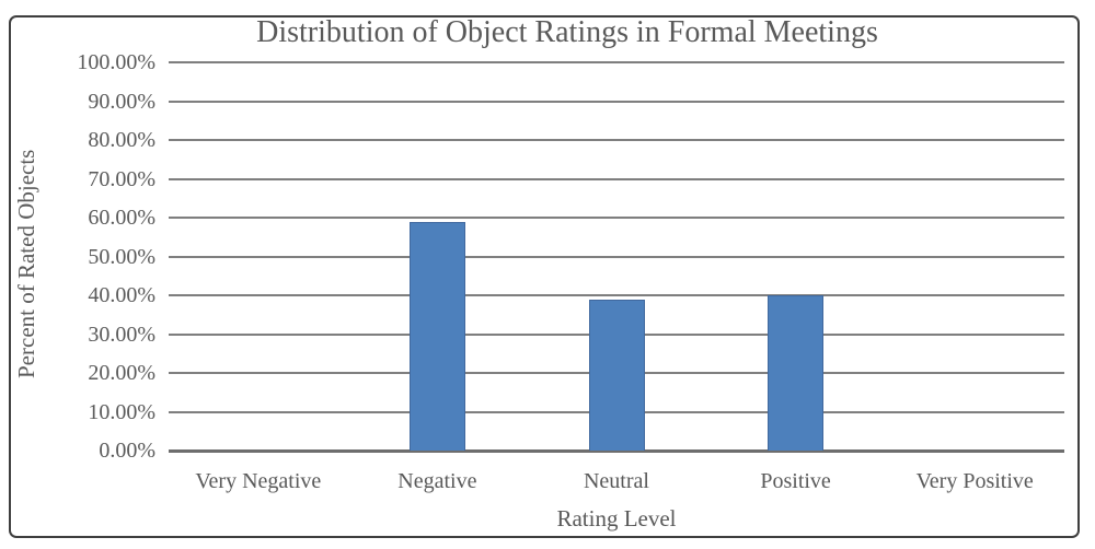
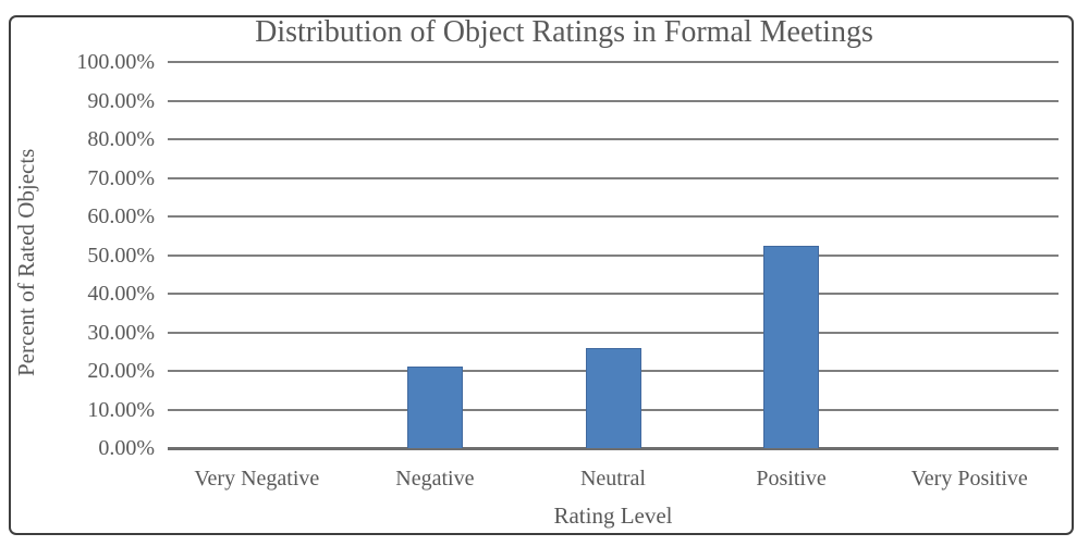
Negative: 59% -> 21%
Neutral: 39% -> 26%
Positive: 40% -> 52%
